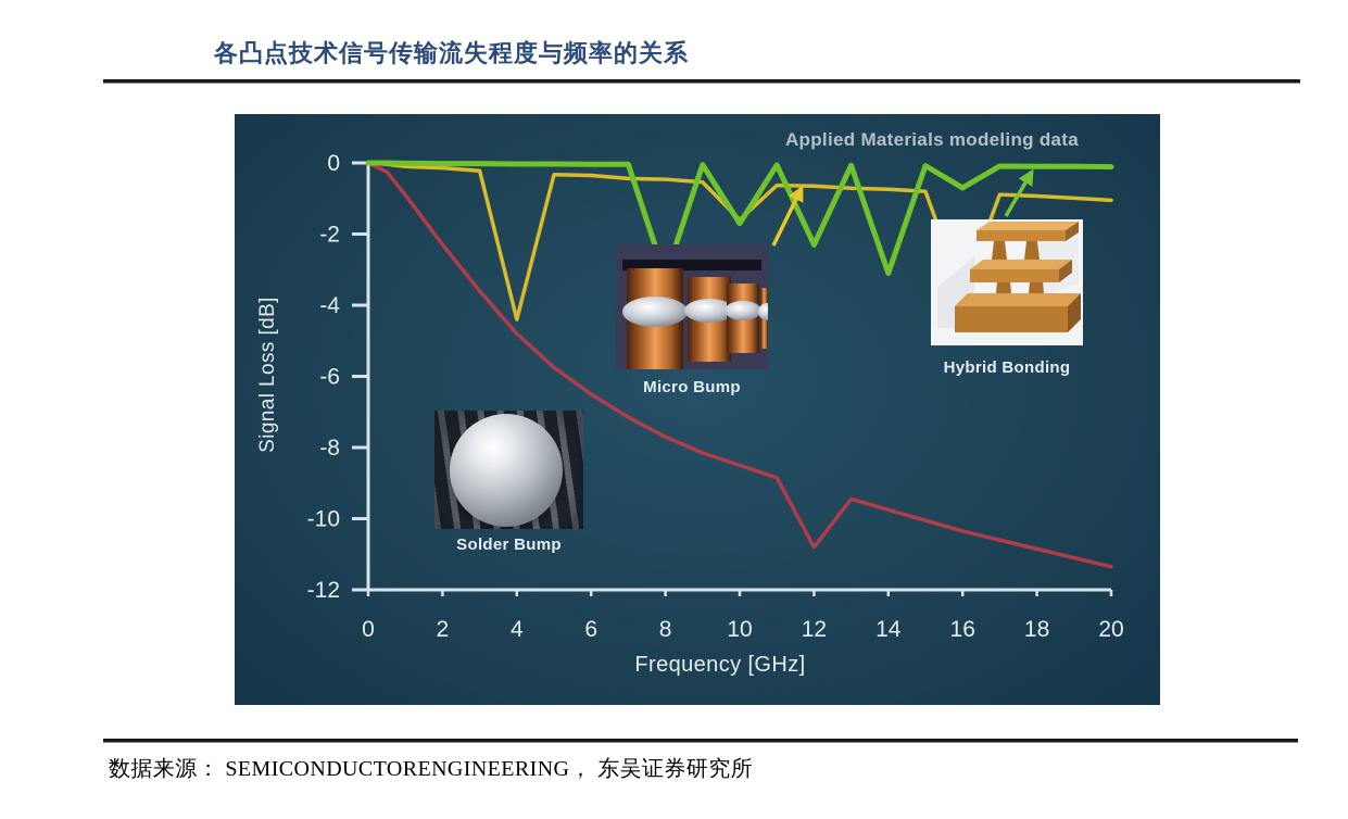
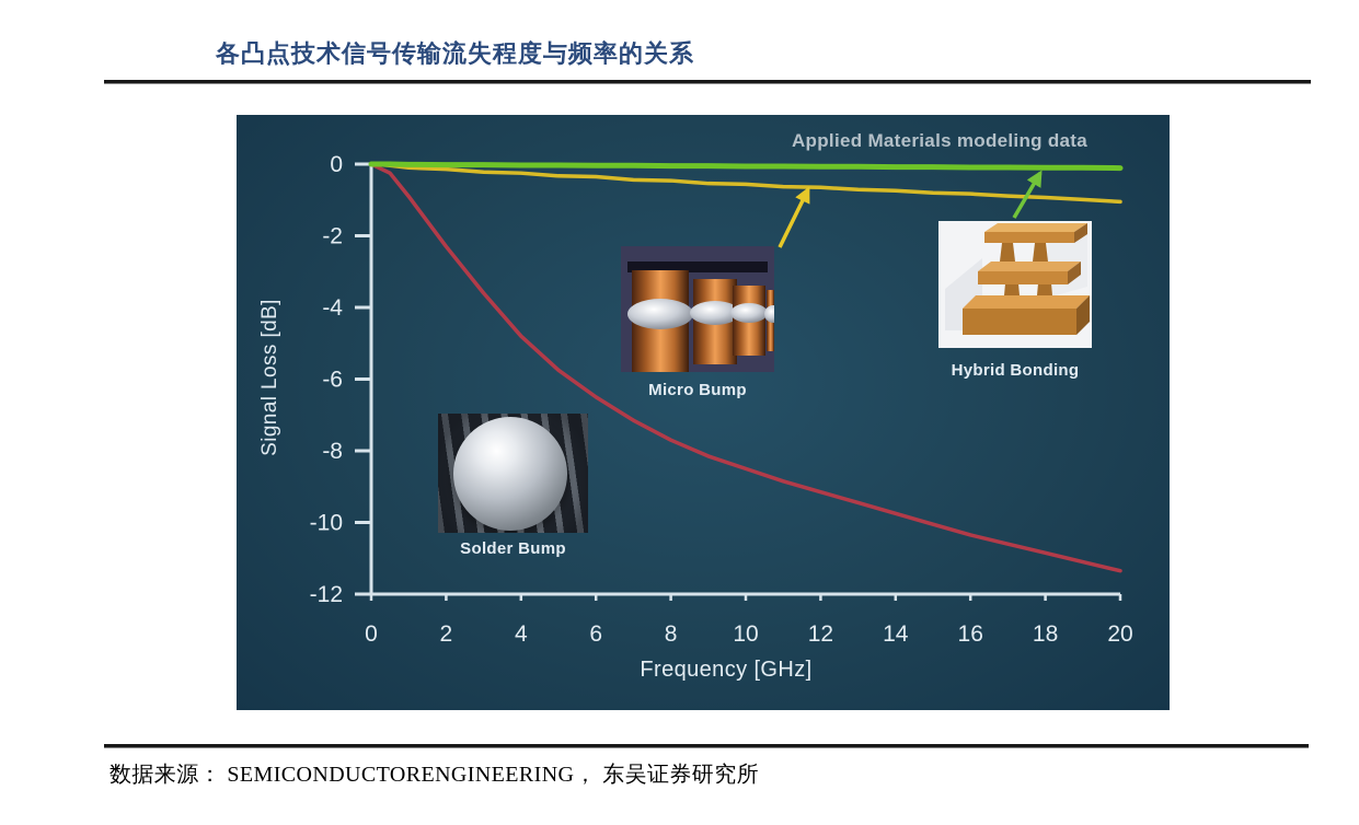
Micro Bump/4: -4.4 -> -0.2
Hybrid Bonding/8: -3.2 -> -0.1
Micro Bump/10: -1.6 -> -0.6
Hybrid Bonding/10: -1.7 -> -0.1
Solder Bump/12: -10.8 -> -9.2
Hybrid Bonding/12: -2.3 -> -0.1
Hybrid Bonding/14: -3.1 -> -0.1
Micro Bump/16: -3.7 -> -0.8
Hybrid Bonding/16: -0.7 -> -0.1
